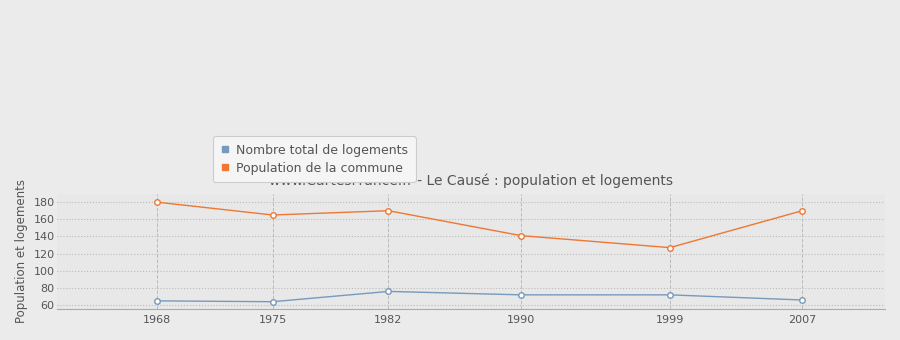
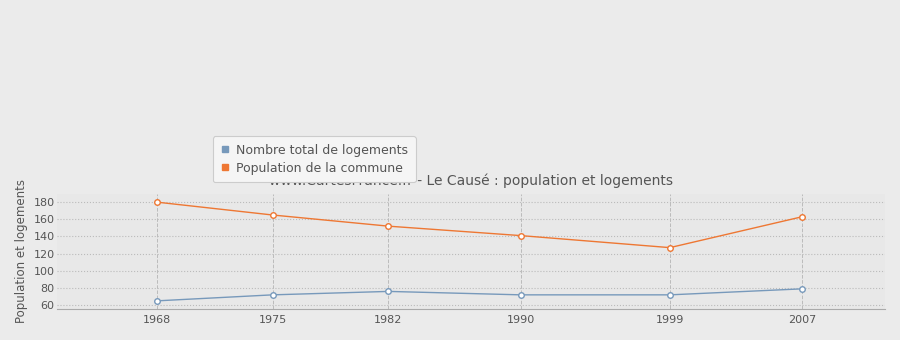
Nombre total de logements/1975: 64 -> 72
Population de la commune/1982: 170 -> 152
Nombre total de logements/2007: 66 -> 79
Population de la commune/2007: 170 -> 163
